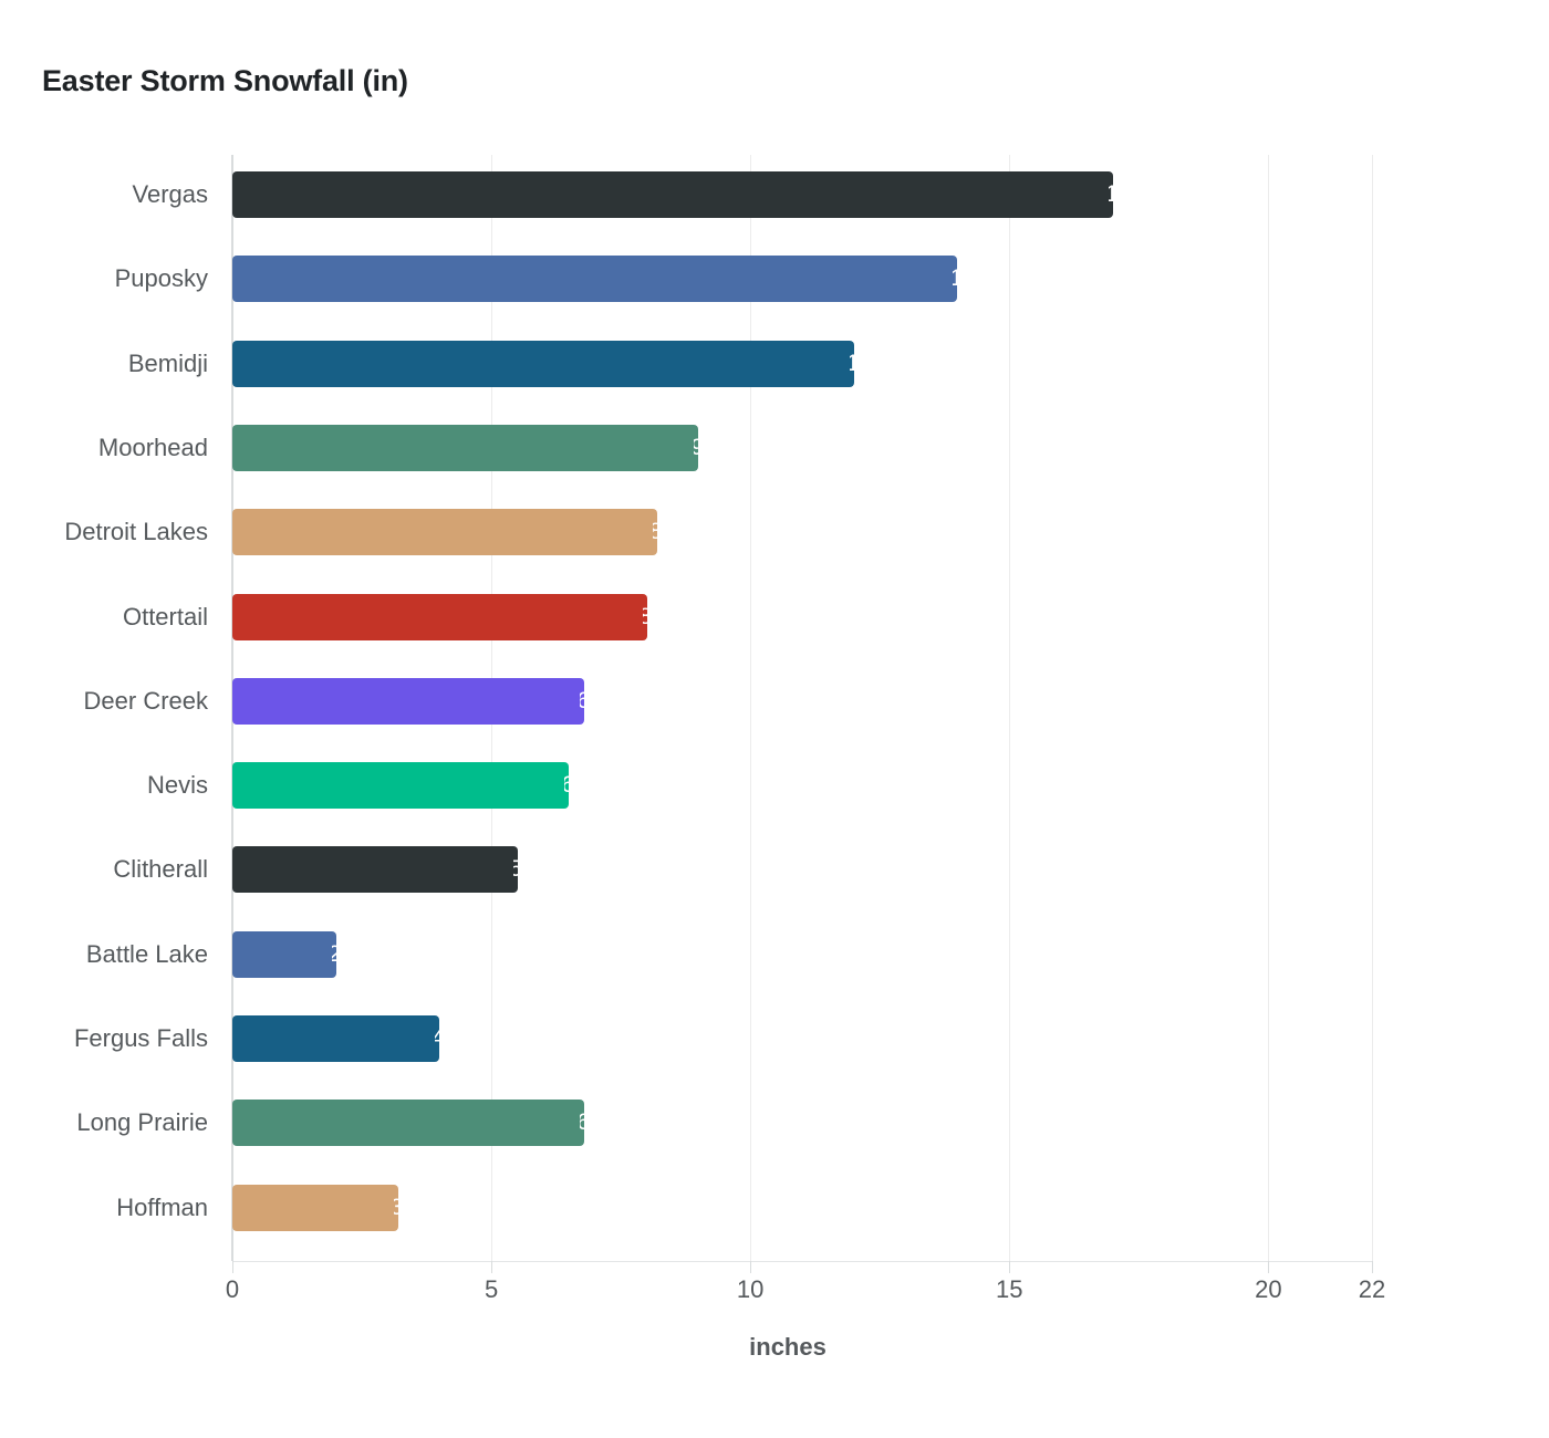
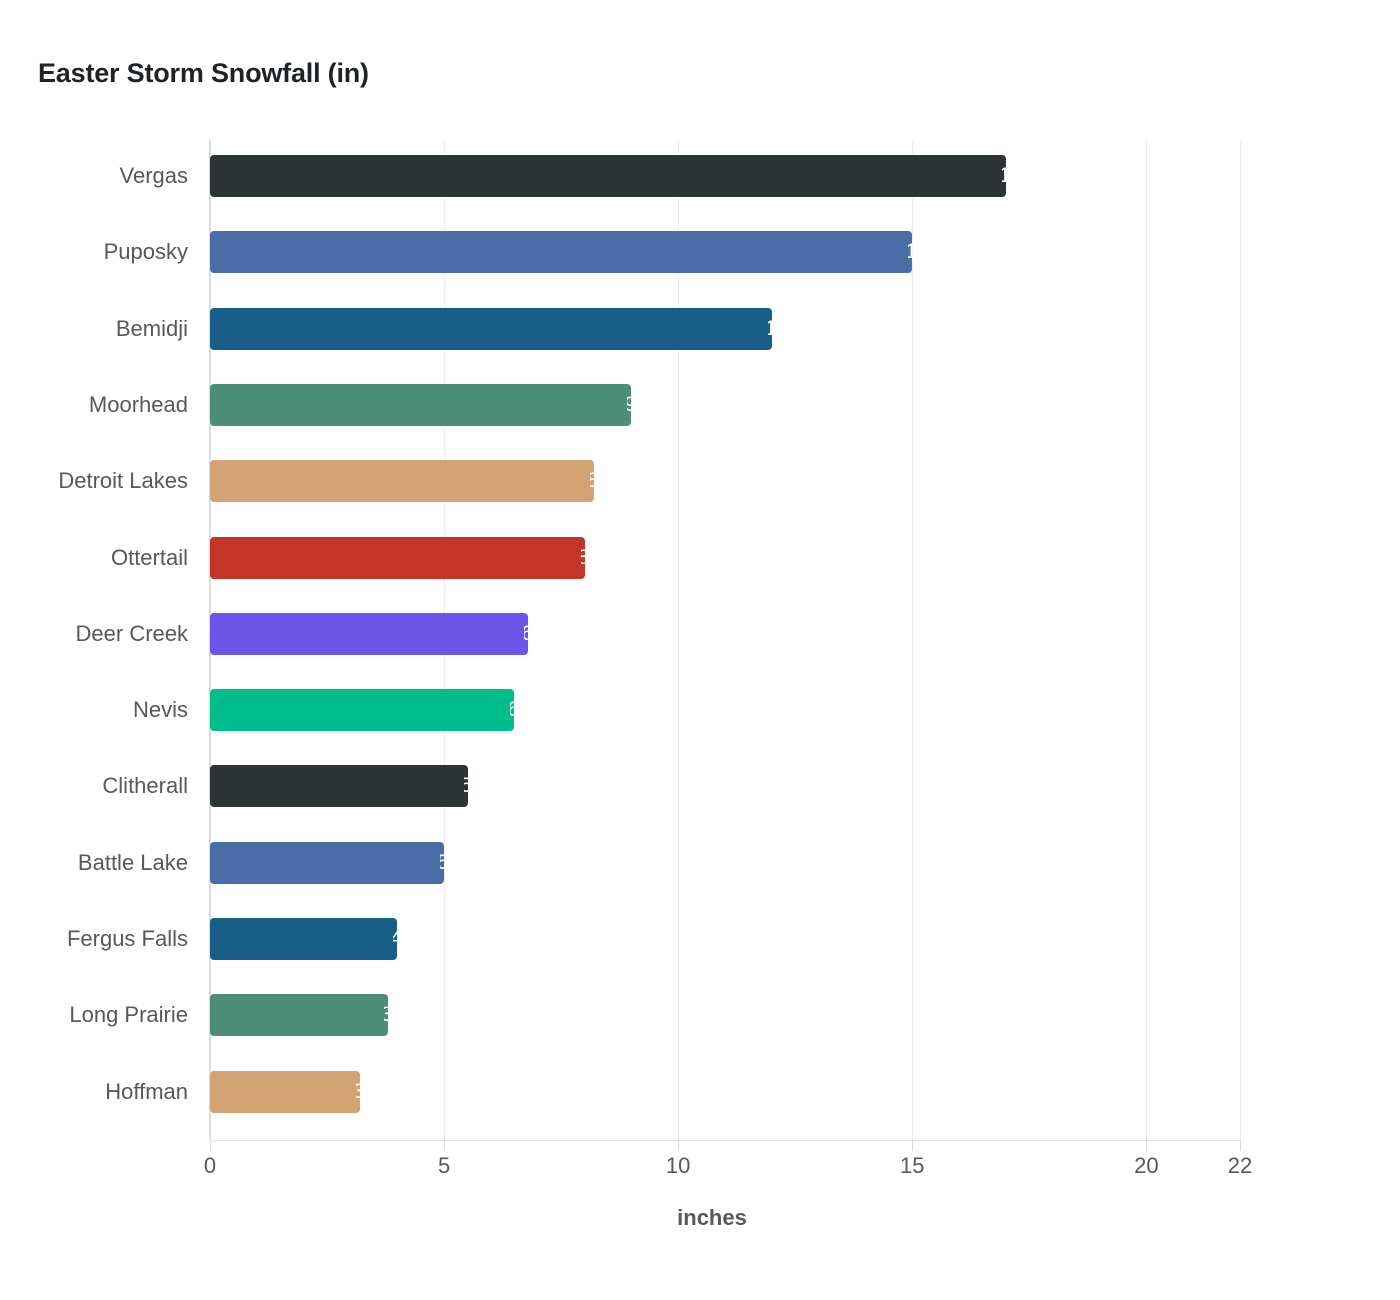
Puposky: 14 -> 15
Battle Lake: 2 -> 5
Long Prairie: 6.8 -> 3.8
